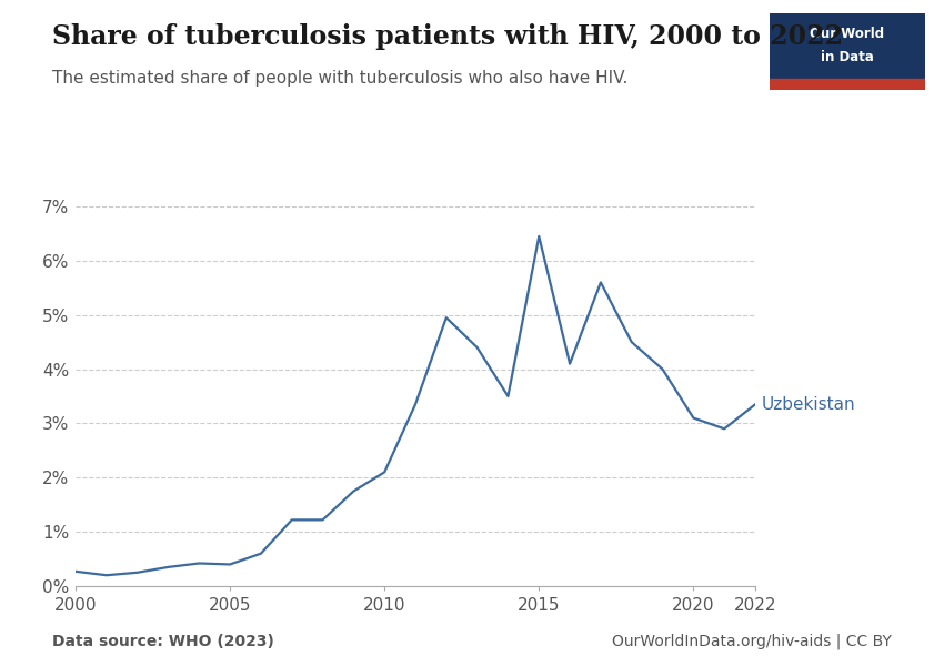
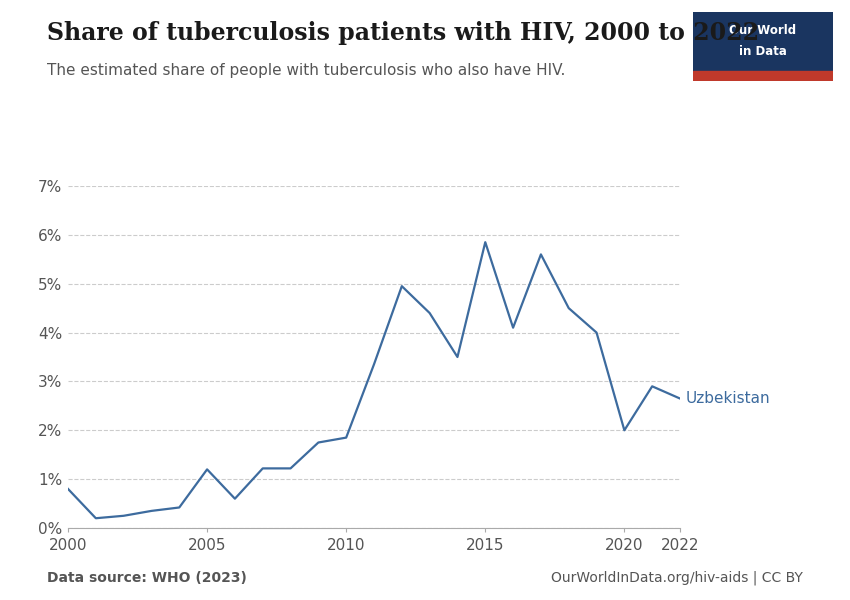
2000: 0.27% -> 0.80%
2005: 0.40% -> 1.20%
2010: 2.10% -> 1.85%
2015: 6.45% -> 5.85%
2020: 3.10% -> 2.00%
2022: 3.35% -> 2.65%
